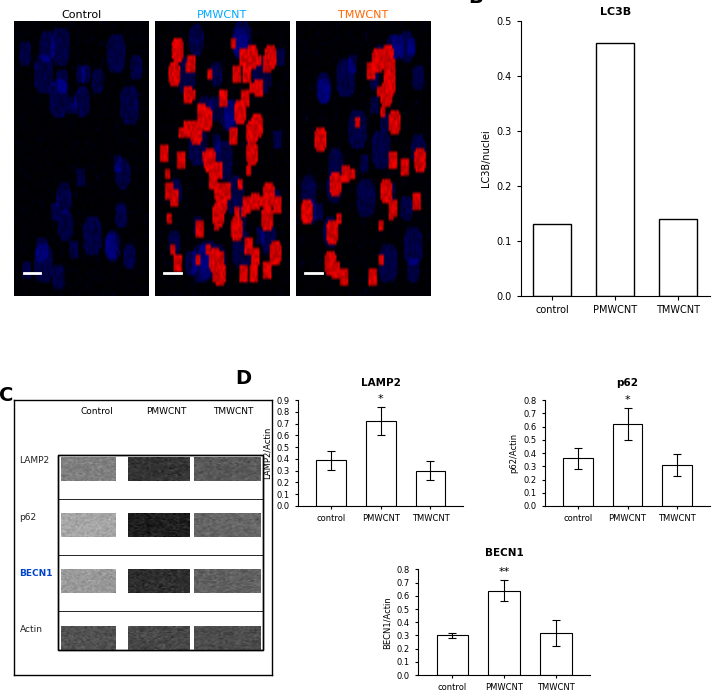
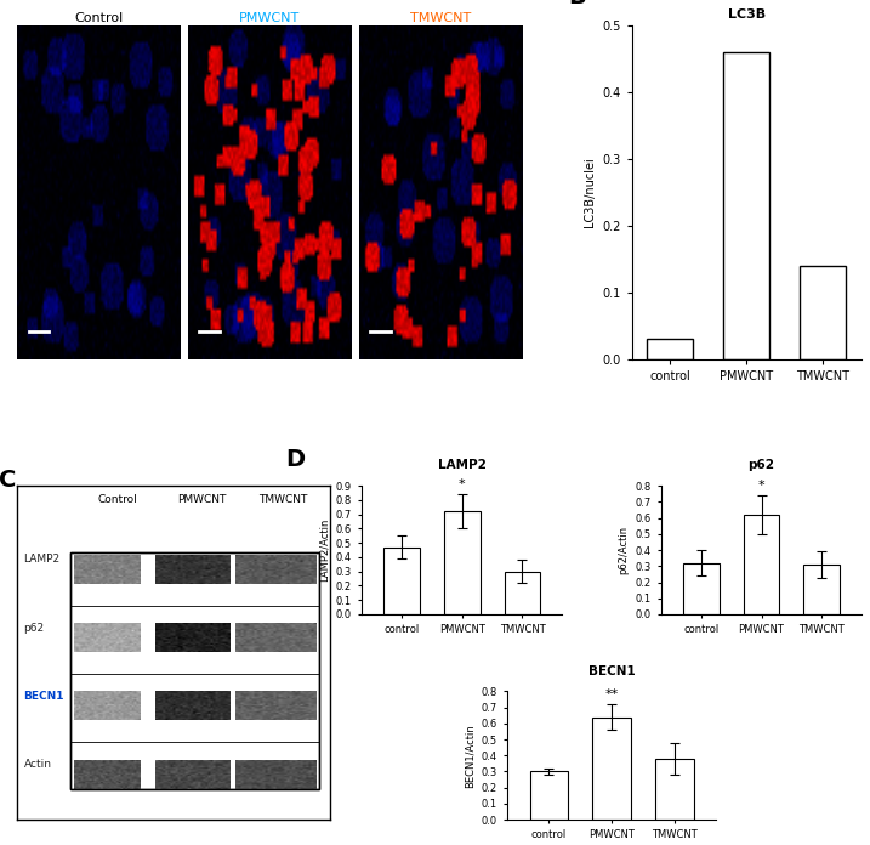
LC3B/control: 0.13 -> 0.03
LAMP2/control: 0.39 -> 0.47
p62/control: 0.36 -> 0.32
BECN1/TMWCNT: 0.32 -> 0.38
